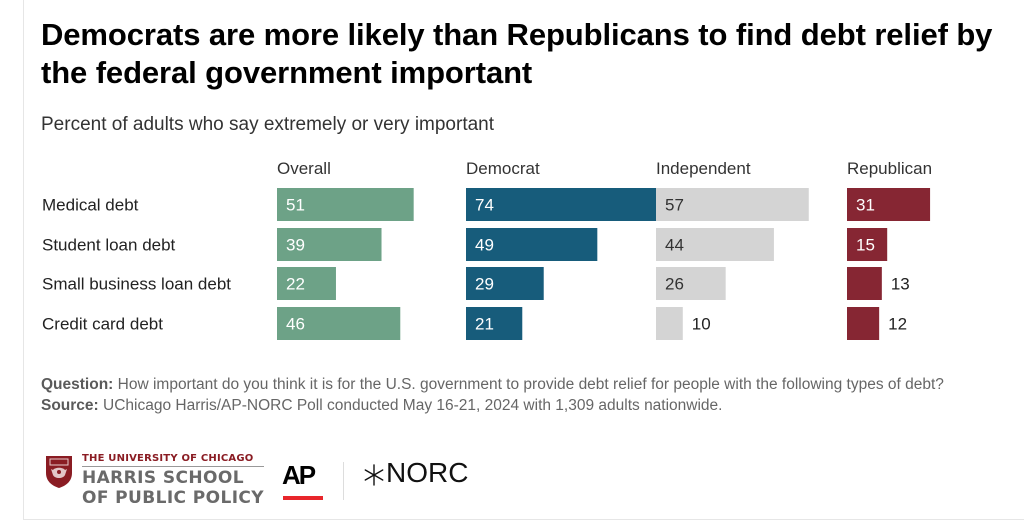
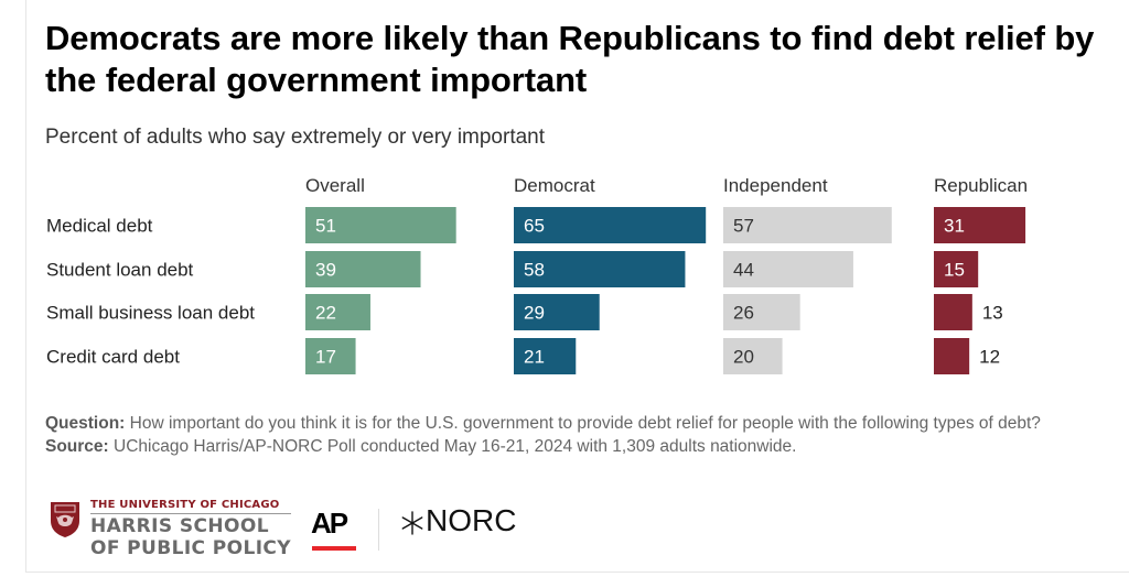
Democrat/Medical debt: 74 -> 65
Democrat/Student loan debt: 49 -> 58
Overall/Credit card debt: 46 -> 17
Independent/Credit card debt: 10 -> 20
